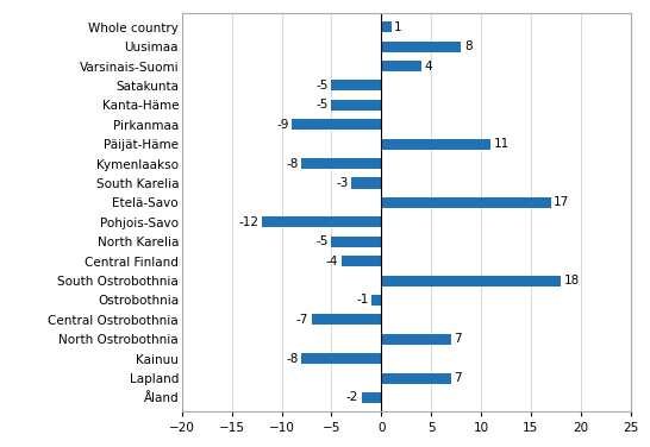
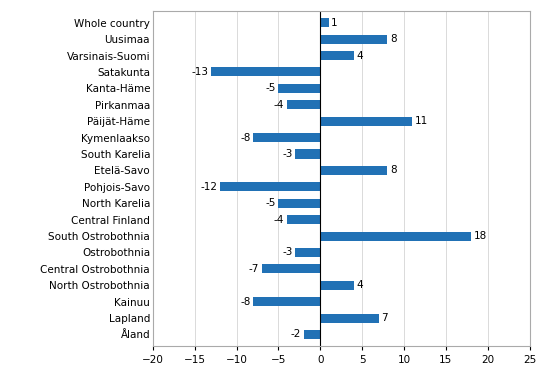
Satakunta: -5 -> -13
Pirkanmaa: -9 -> -4
Etelä-Savo: 17 -> 8
Ostrobothnia: -1 -> -3
North Ostrobothnia: 7 -> 4
